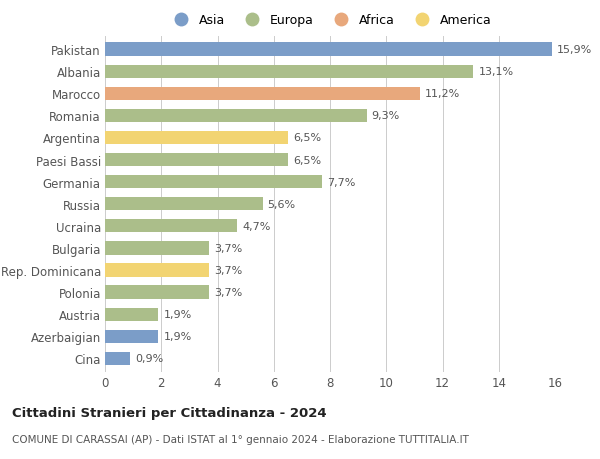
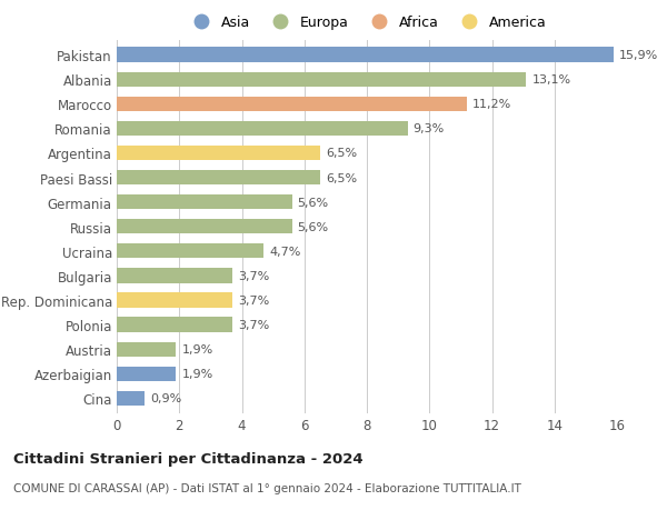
Germania: 7,7% -> 5,6%
